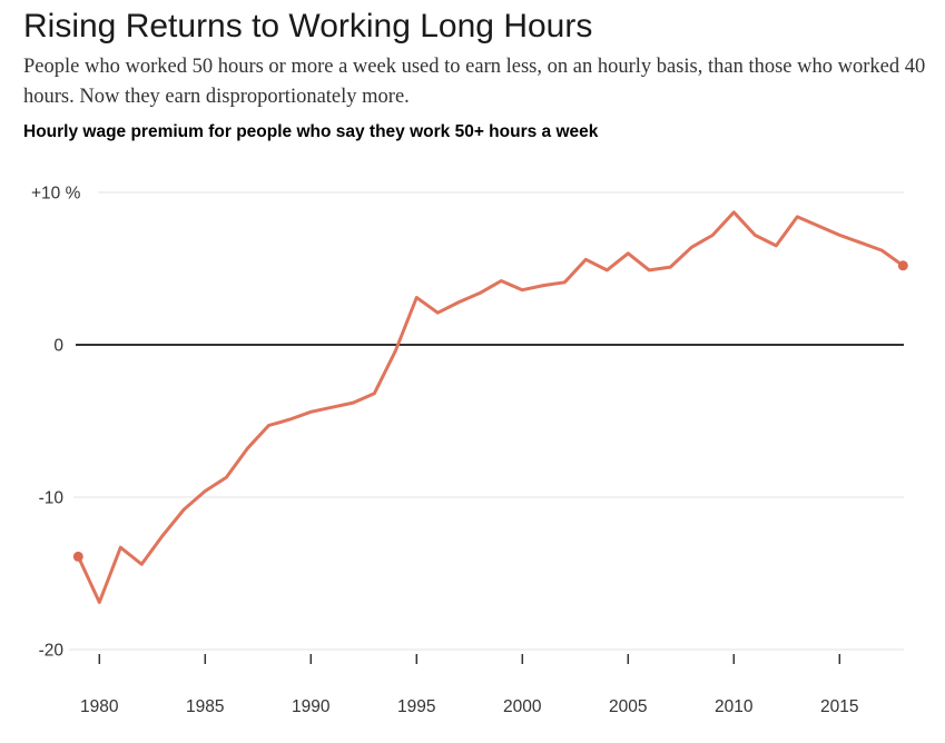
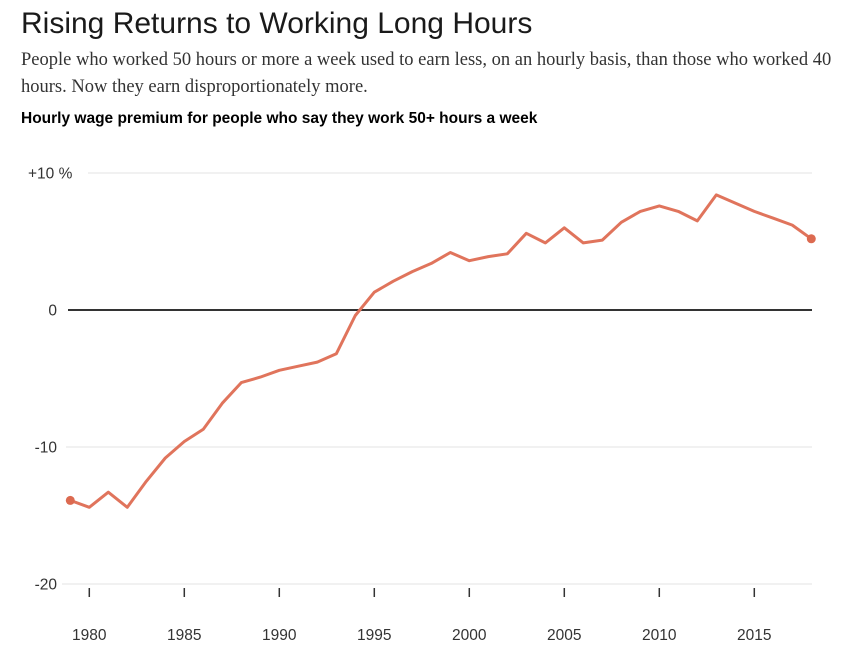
1980: -16.9 -> -14.4
1995: 3.1 -> 1.3
2010: 8.7 -> 7.6
